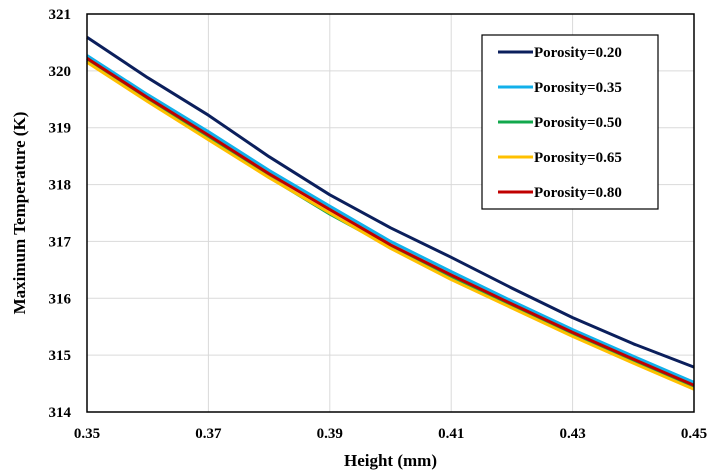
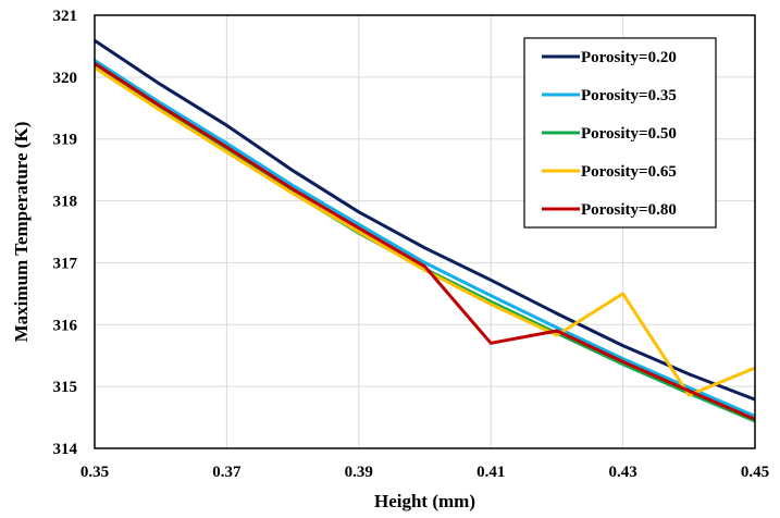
Porosity=0.80/0.41: 316.4 -> 315.7
Porosity=0.65/0.43: 315.3 -> 316.5
Porosity=0.65/0.45: 314.4 -> 315.3
